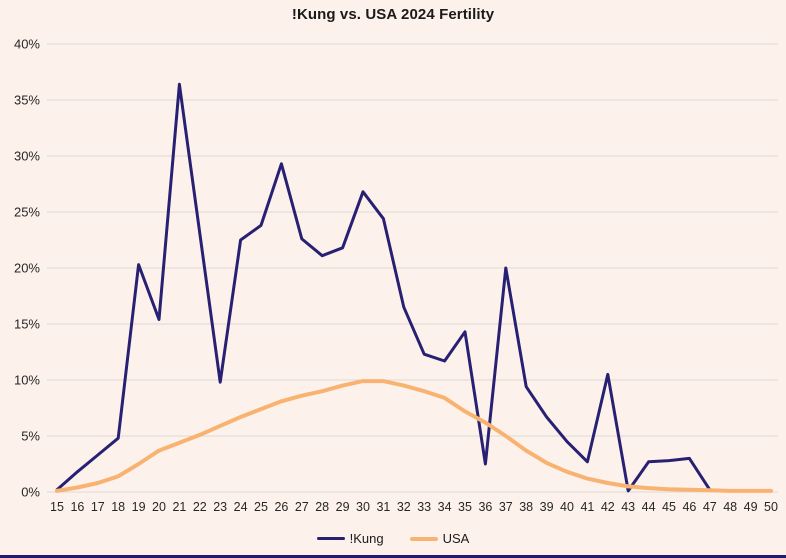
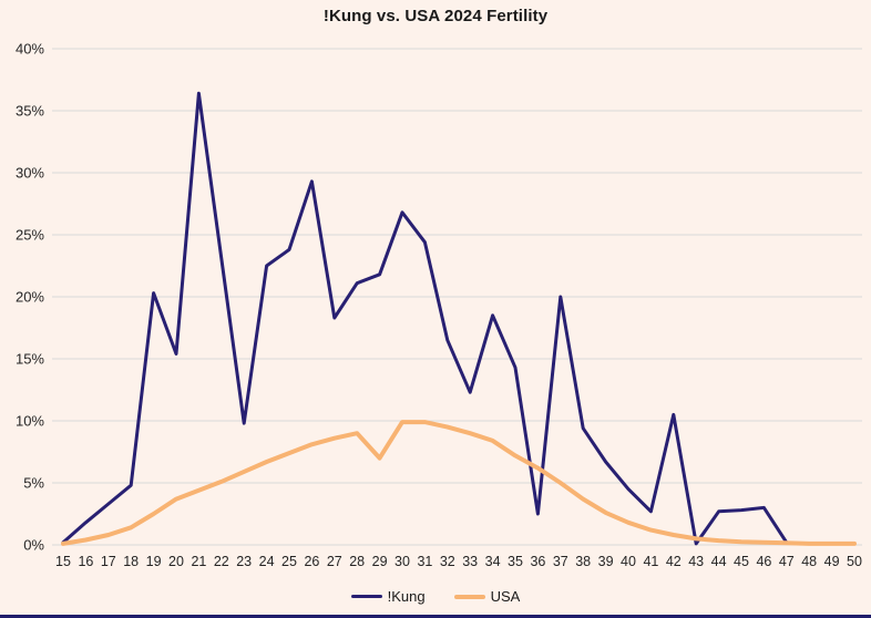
!Kung/27: 22.6% -> 18.3%
USA/29: 9.5% -> 7.0%
!Kung/34: 11.7% -> 18.5%
